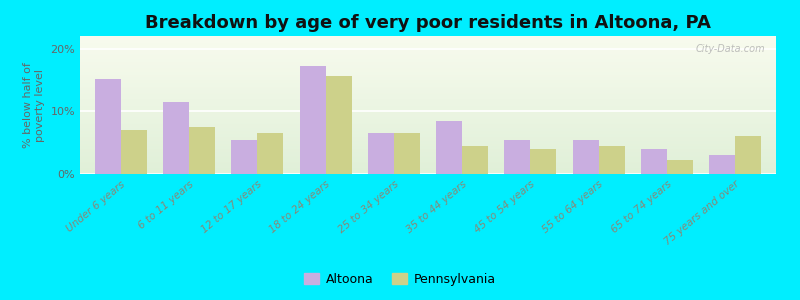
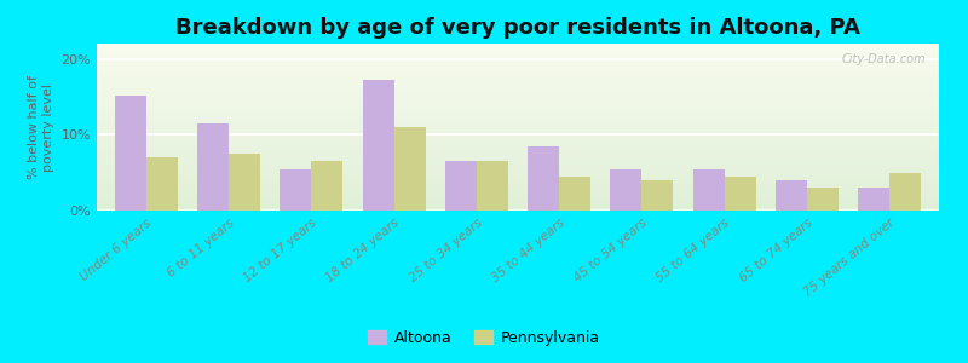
Pennsylvania/18 to 24 years: 15.6% -> 11.0%
Pennsylvania/65 to 74 years: 2.2% -> 3.0%
Pennsylvania/75 years and over: 6.0% -> 5.0%
